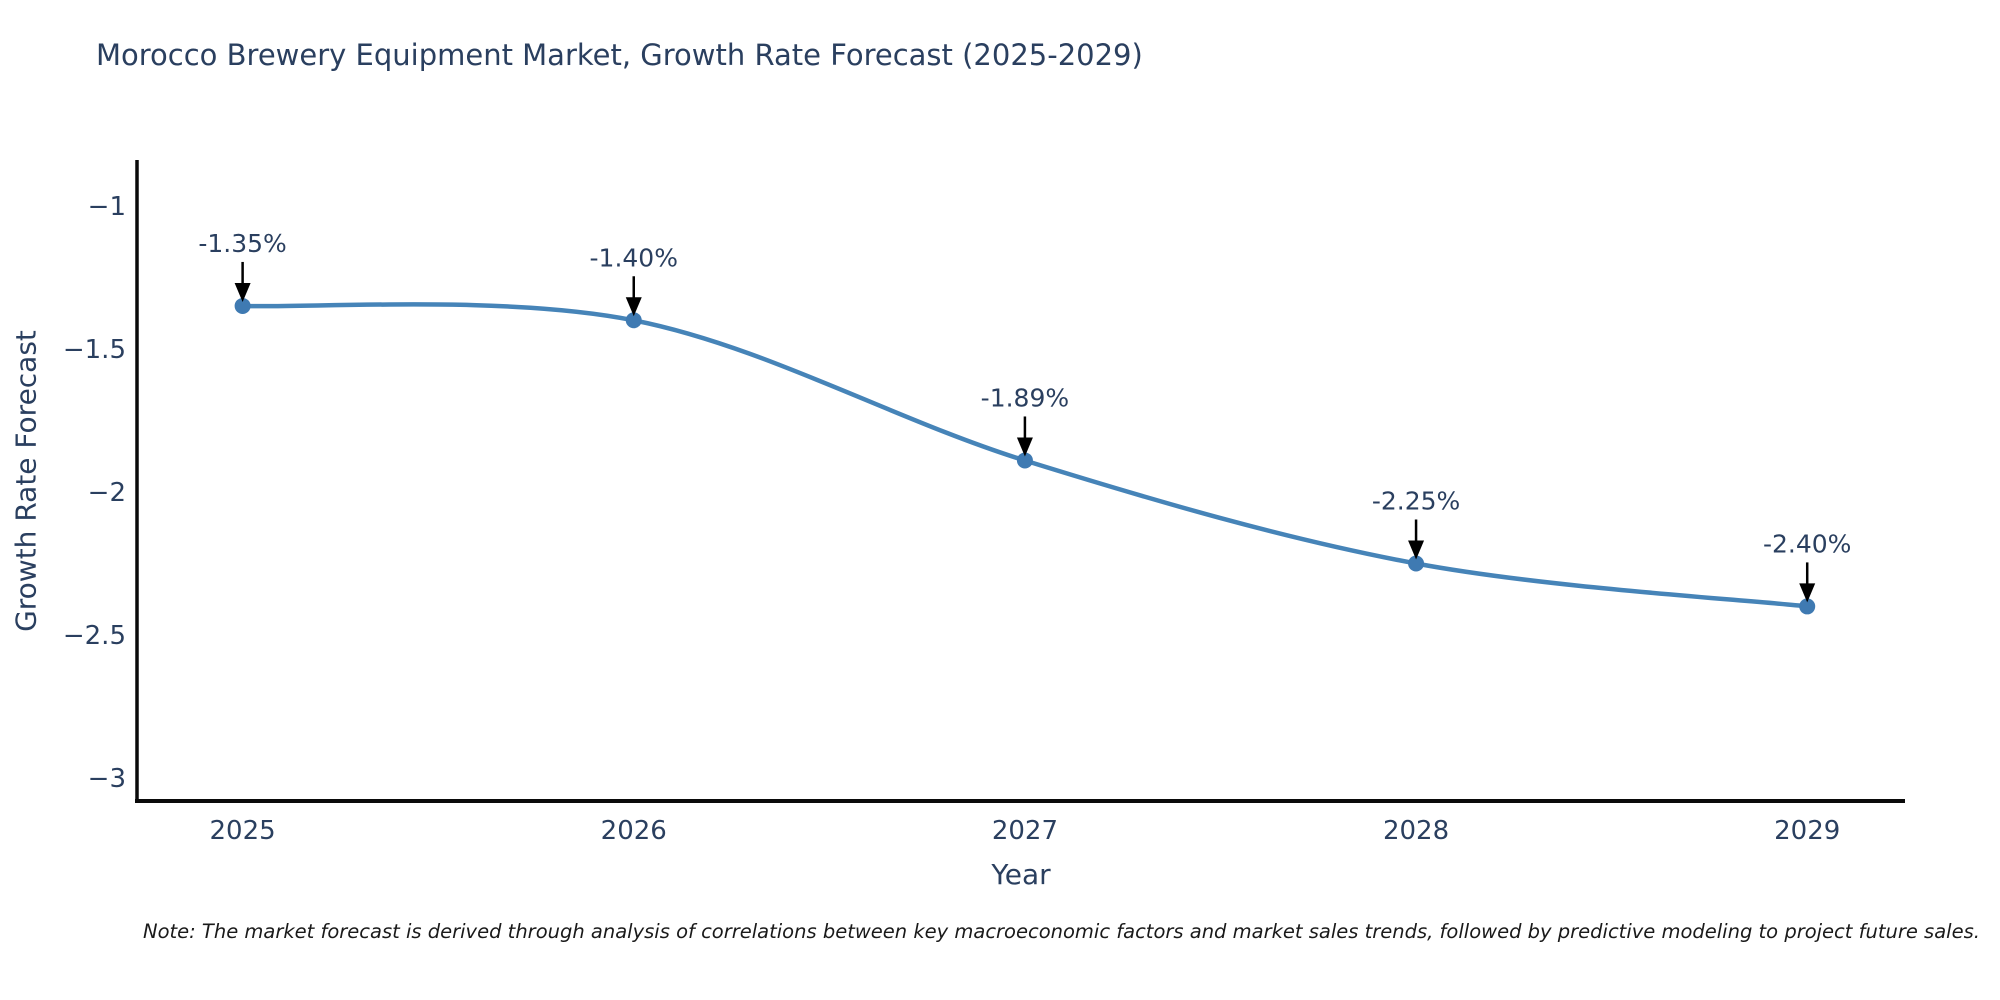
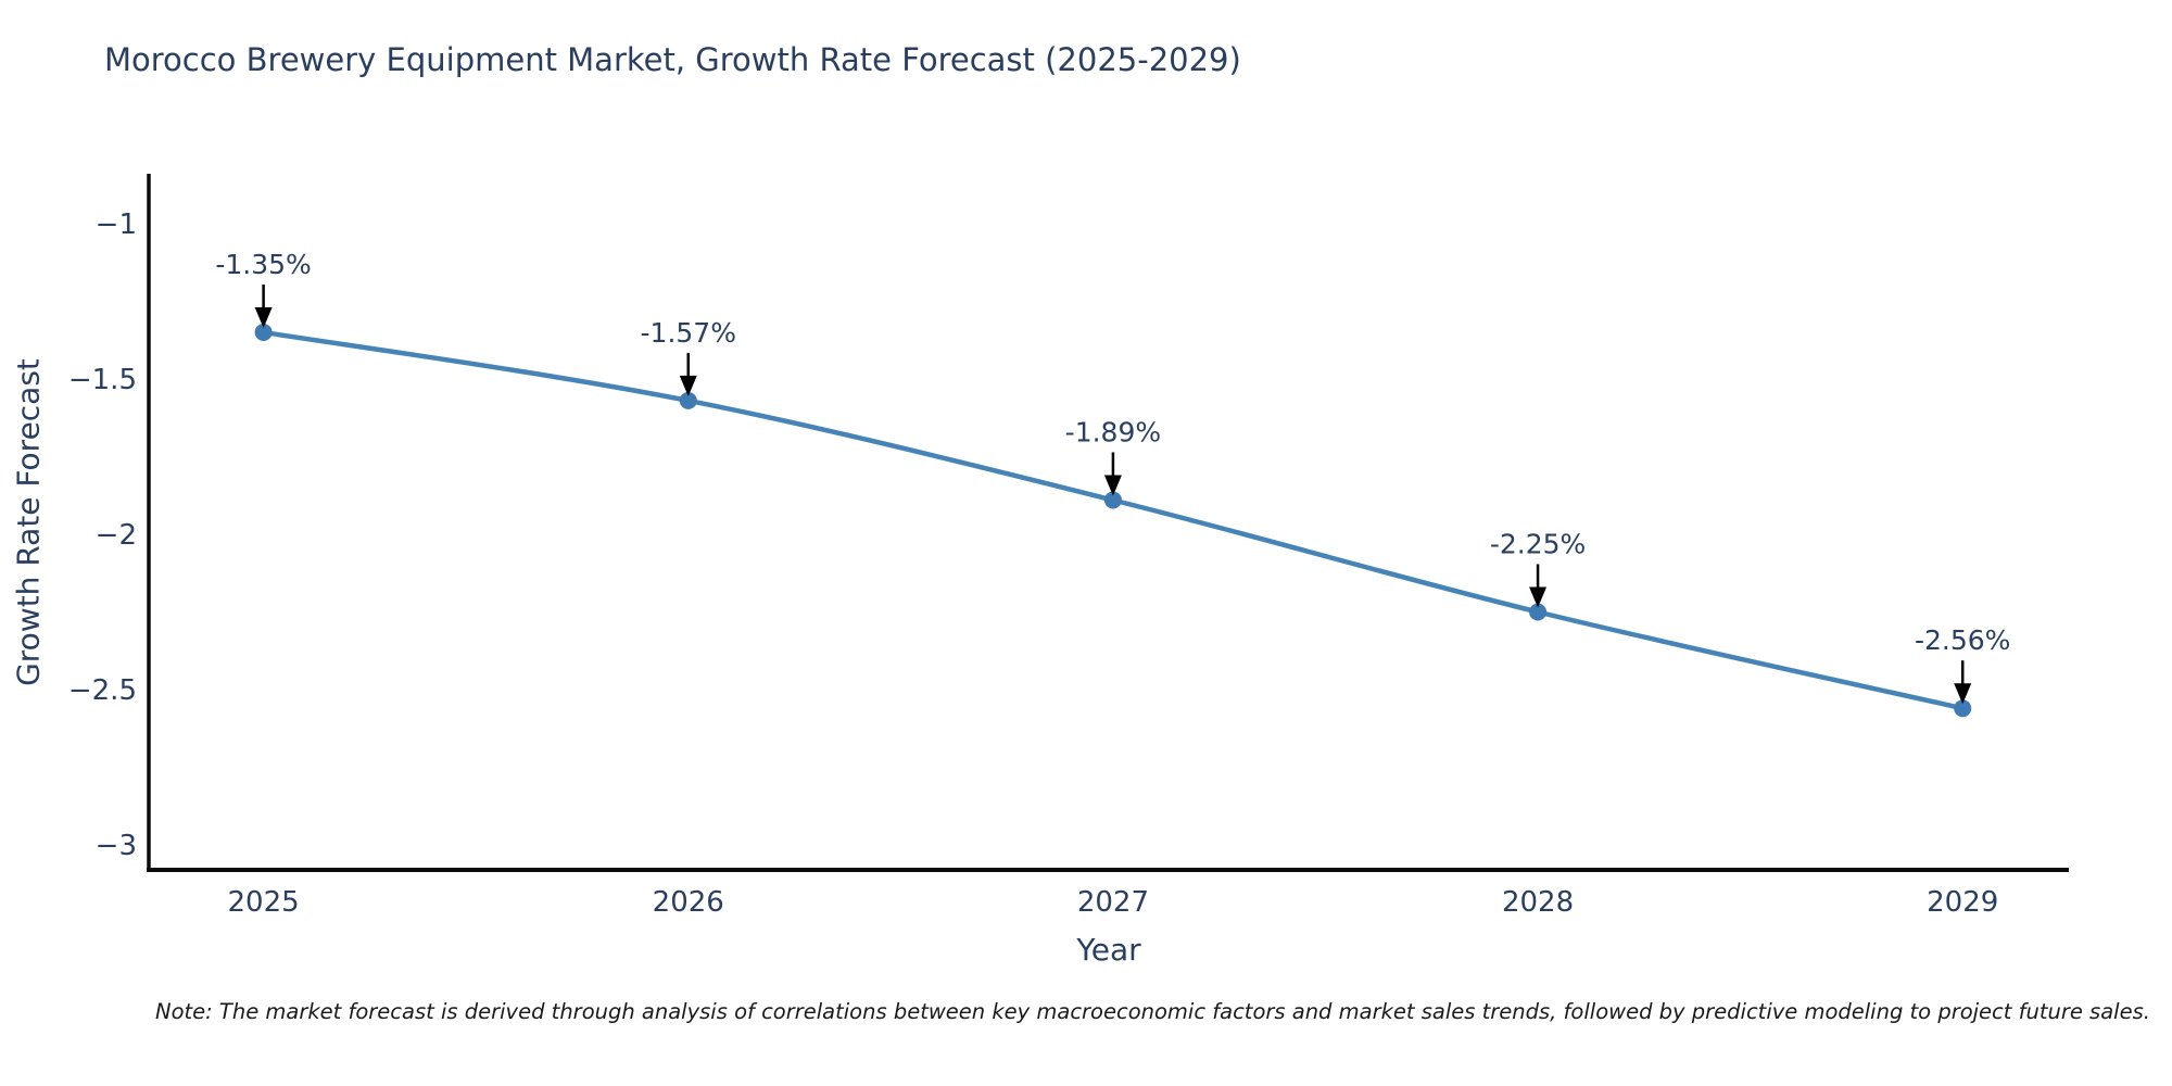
2026: -1.40% -> -1.57%
2029: -2.40% -> -2.56%
